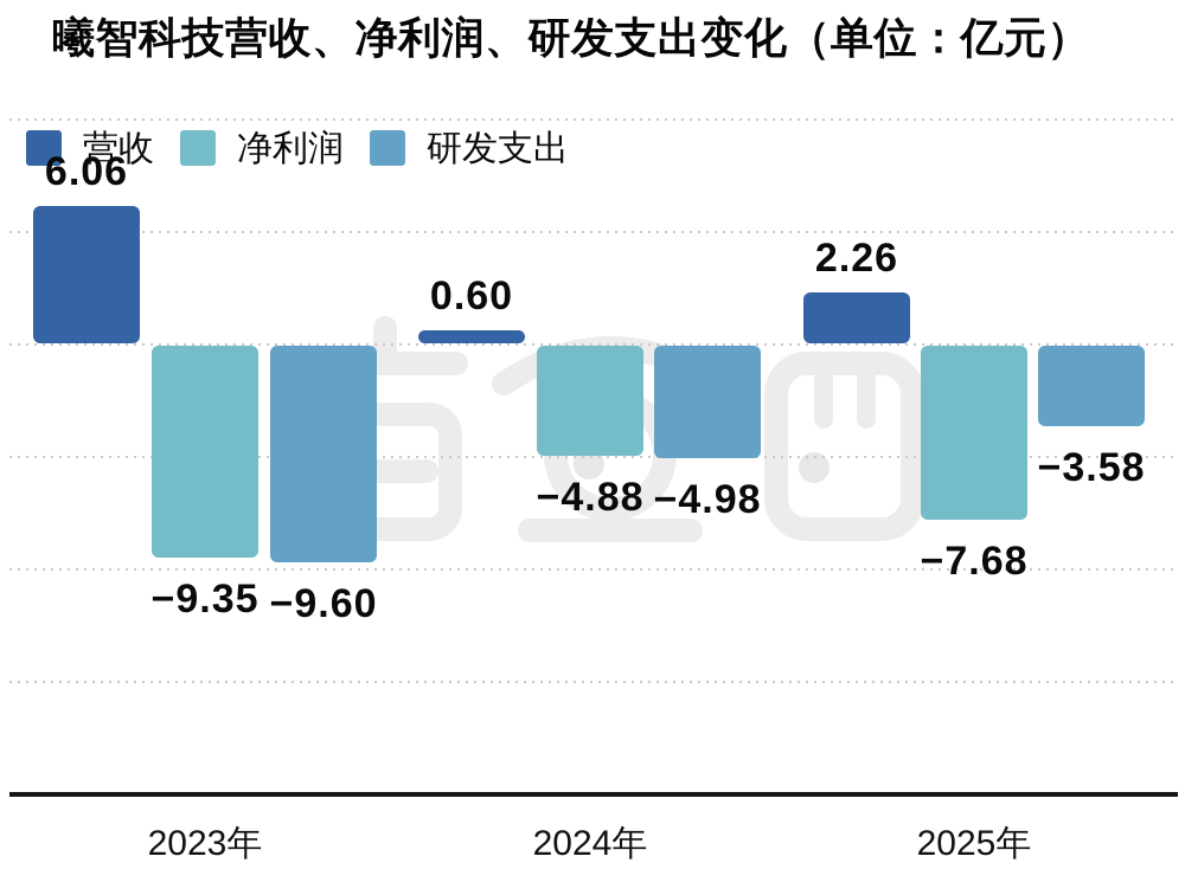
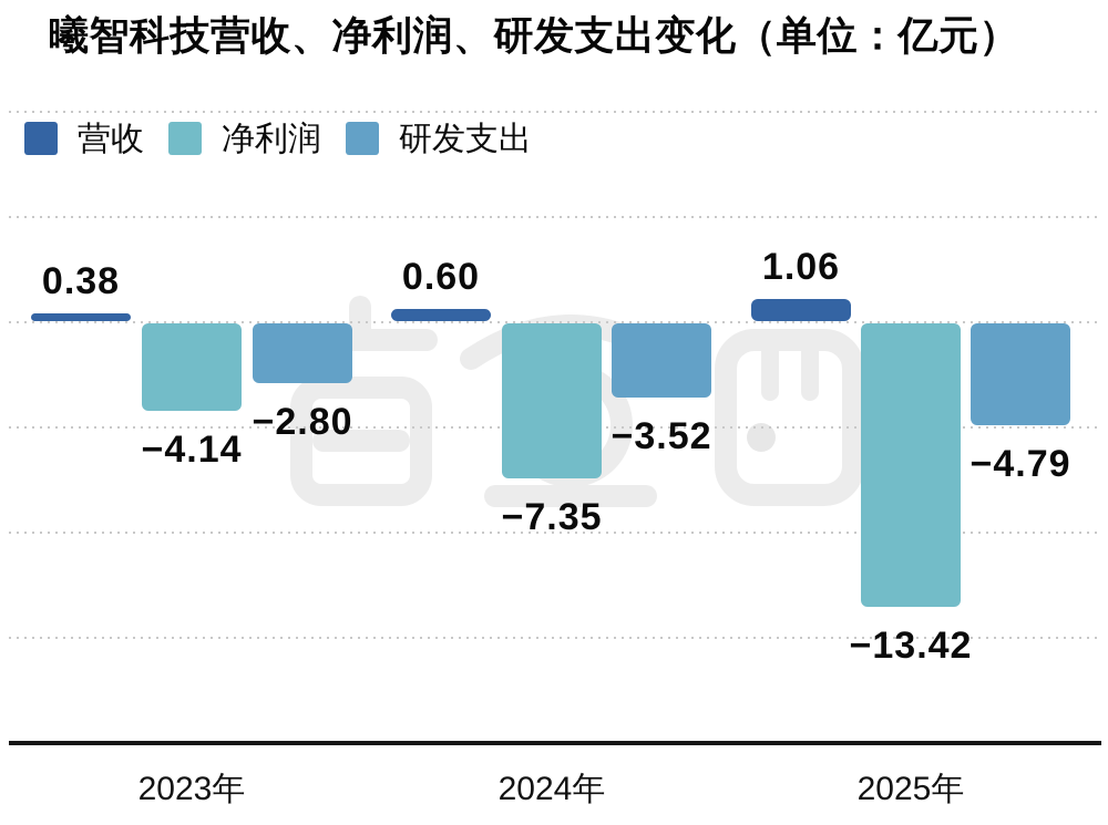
营收/2023年: 6.06 -> 0.38
净利润/2023年: −9.35 -> −4.14
研发支出/2023年: −9.60 -> −2.80
净利润/2024年: −4.88 -> −7.35
研发支出/2024年: −4.98 -> −3.52
营收/2025年: 2.26 -> 1.06
净利润/2025年: −7.68 -> −13.42
研发支出/2025年: −3.58 -> −4.79
